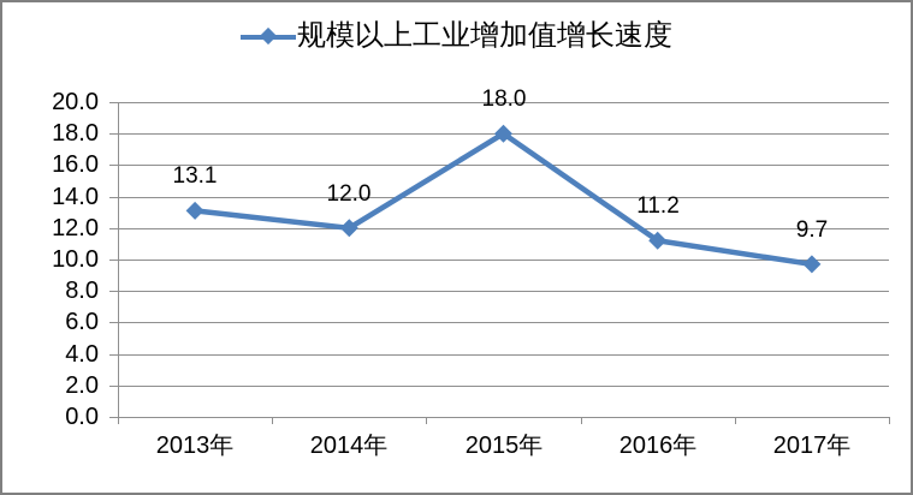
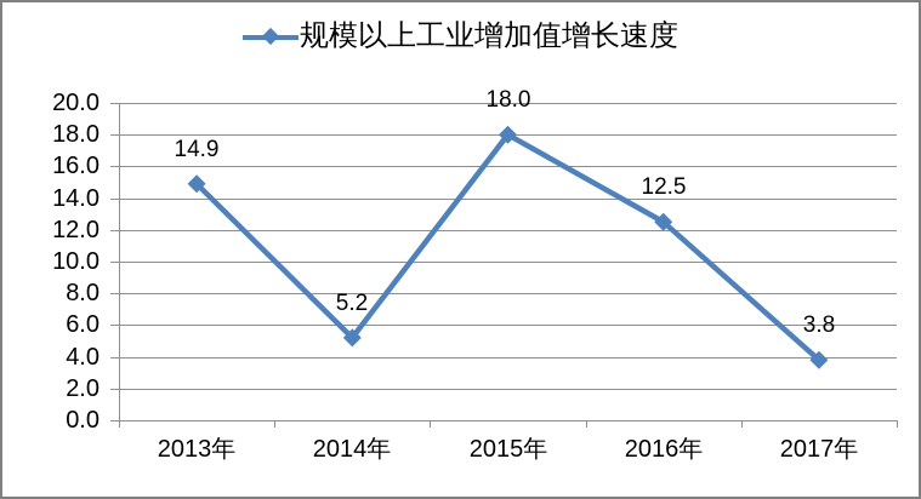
2013年: 13.1 -> 14.9
2014年: 12.0 -> 5.2
2016年: 11.2 -> 12.5
2017年: 9.7 -> 3.8
